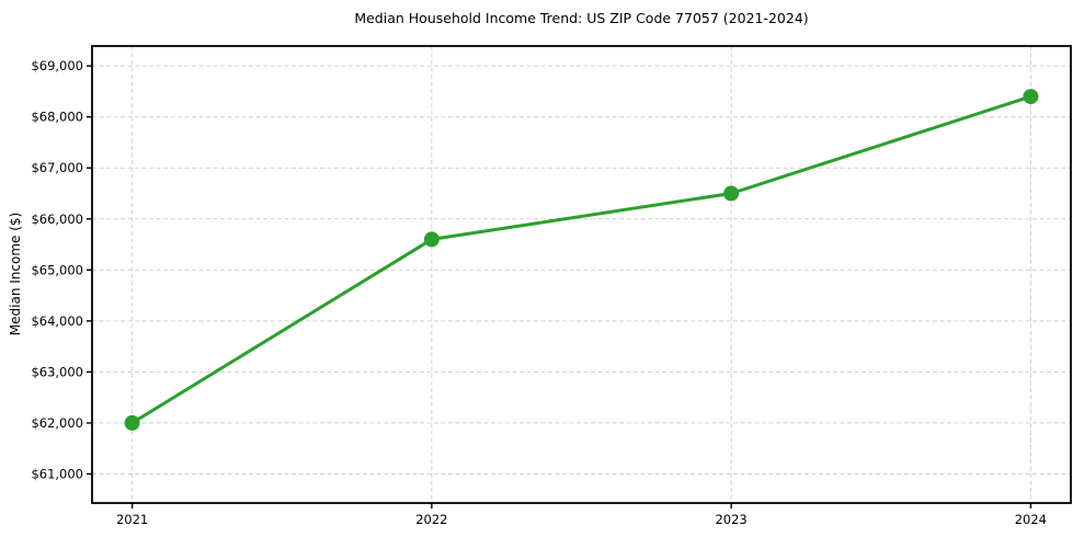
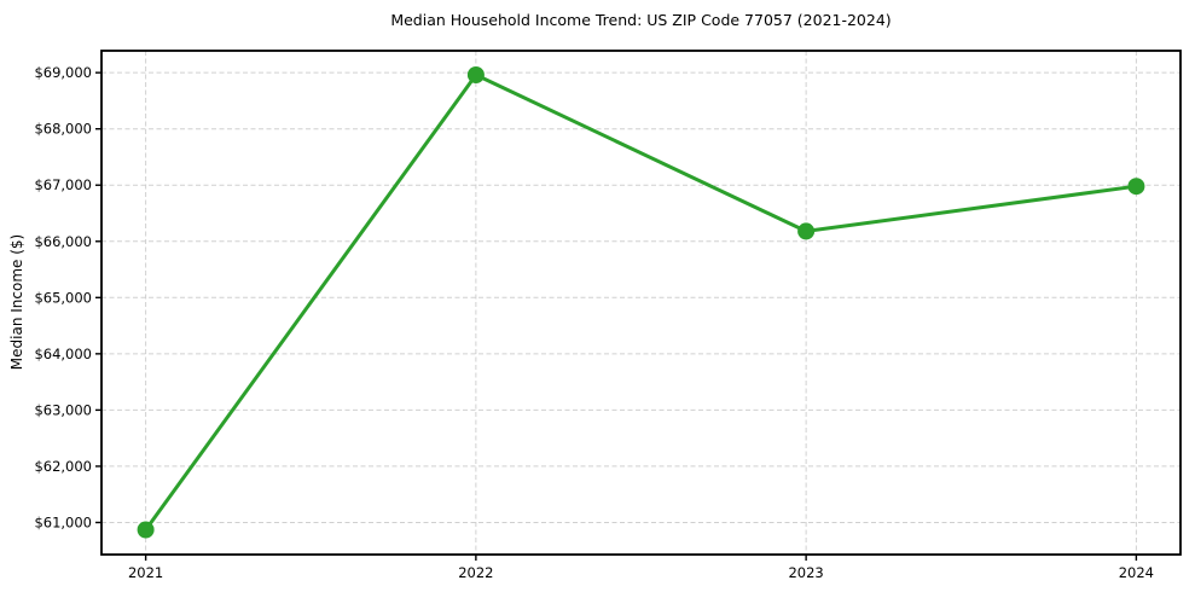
2021: $62000 -> $60900
2022: $65600 -> $69000
2023: $66500 -> $66200
2024: $68400 -> $67000
